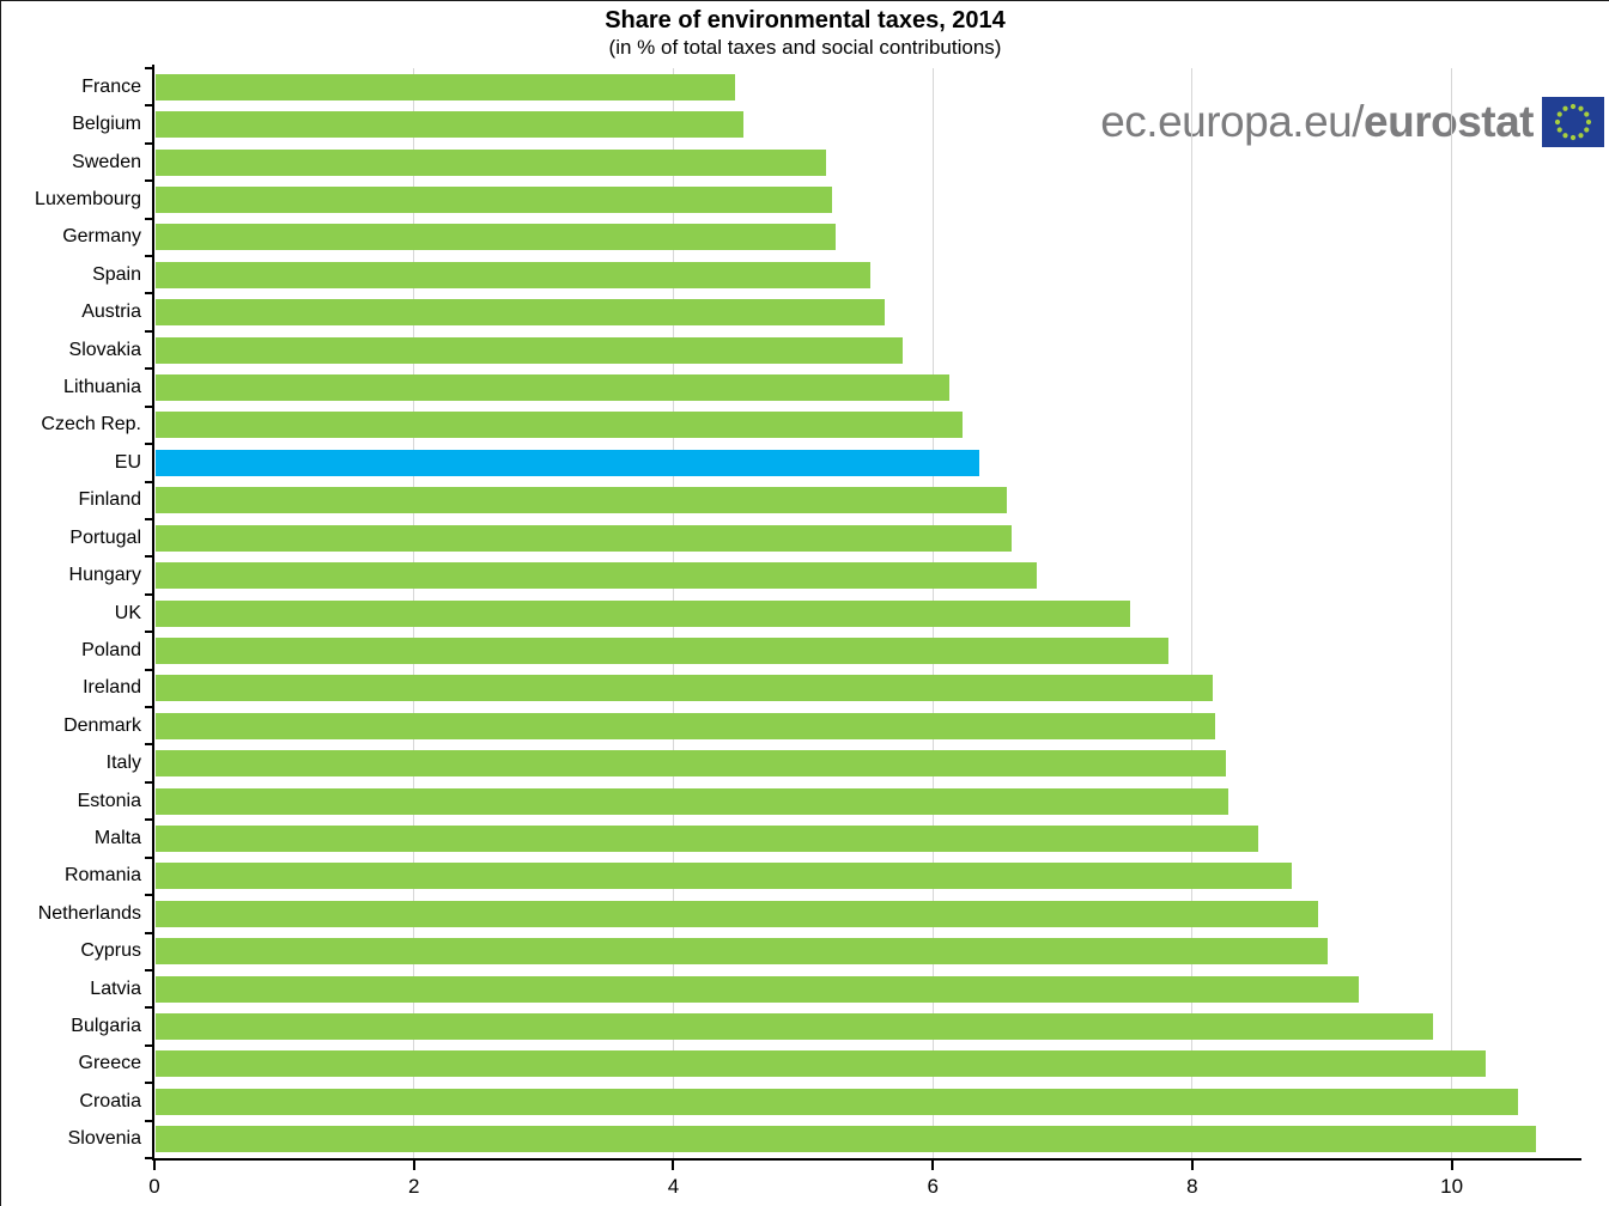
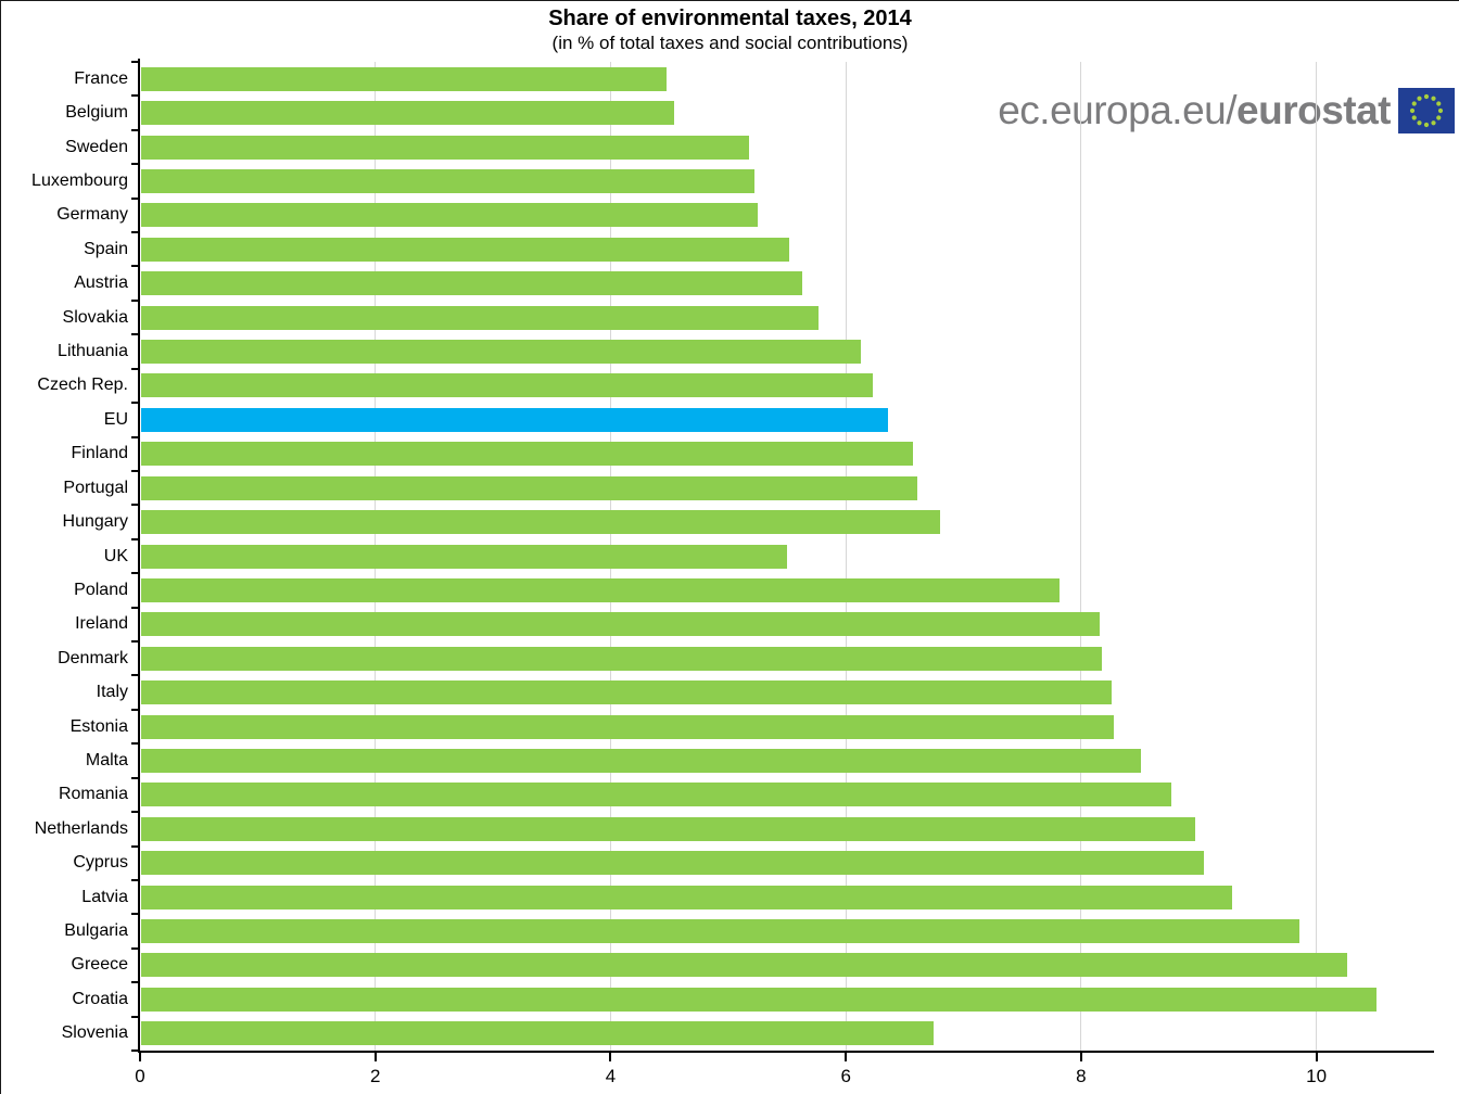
UK: 7.51 -> 5.49
Slovenia: 10.64 -> 6.74
